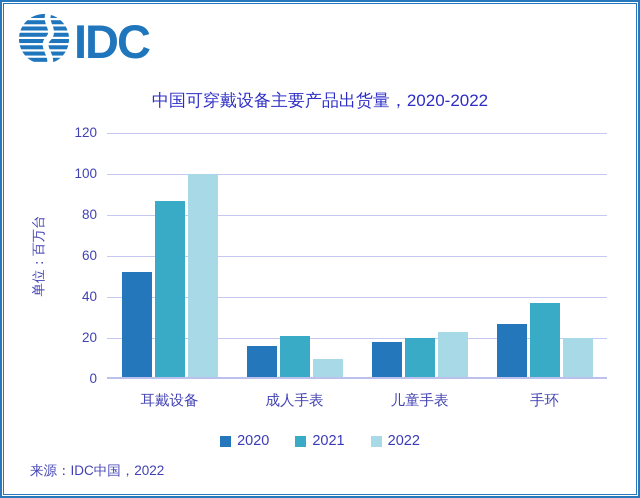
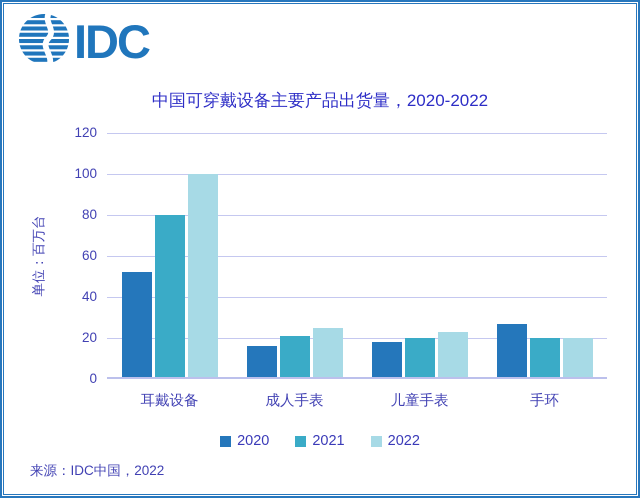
2021/耳戴设备: 86 -> 79
2022/成人手表: 9 -> 24
2021/手环: 36 -> 19
